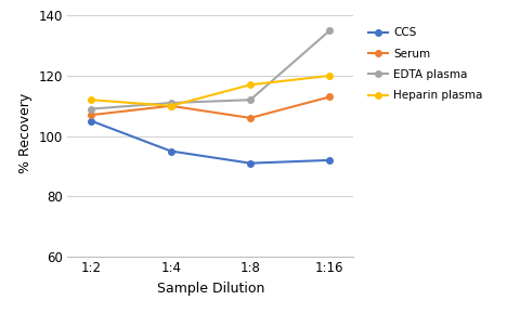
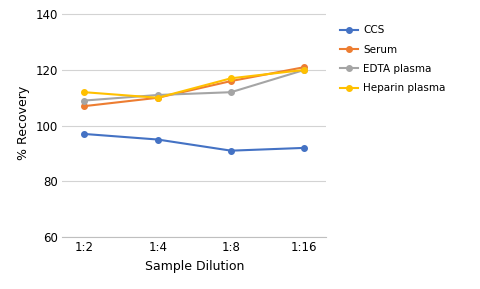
CCS/1:2: 105 -> 97
Serum/1:8: 106 -> 116
Serum/1:16: 113 -> 121
EDTA plasma/1:16: 135 -> 120
